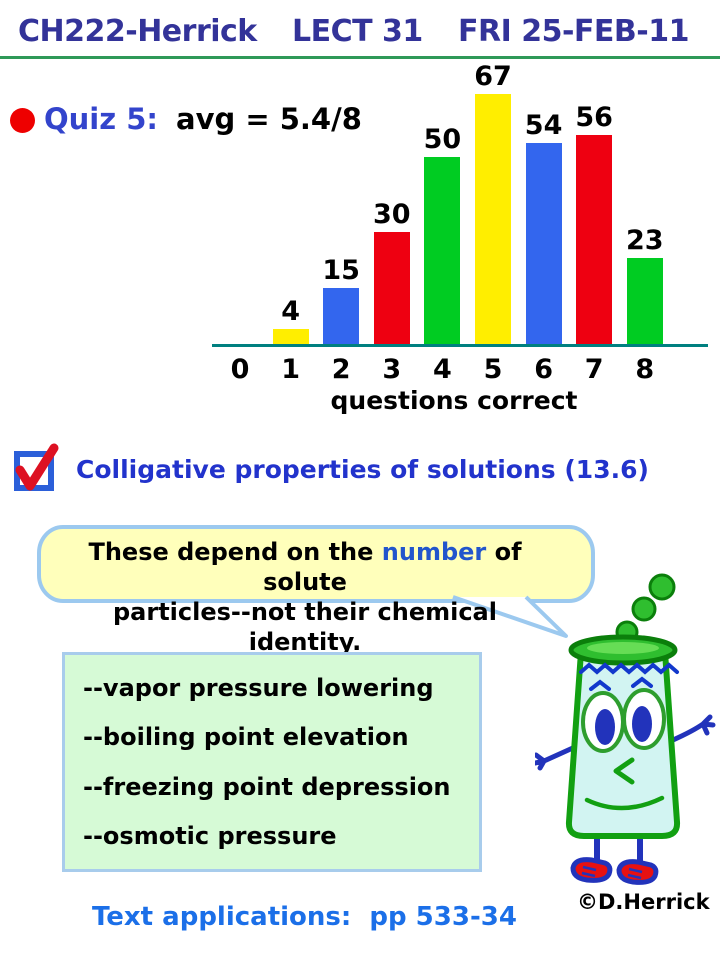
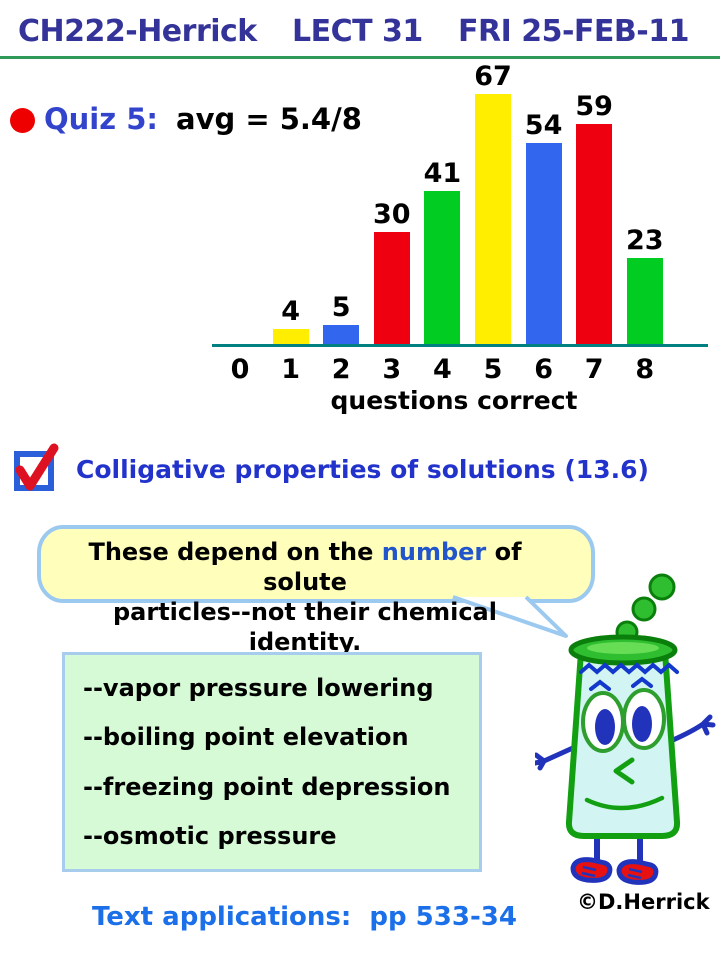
2: 15 -> 5
4: 50 -> 41
7: 56 -> 59
